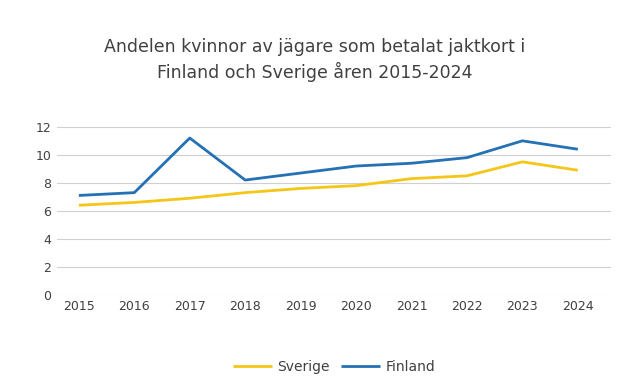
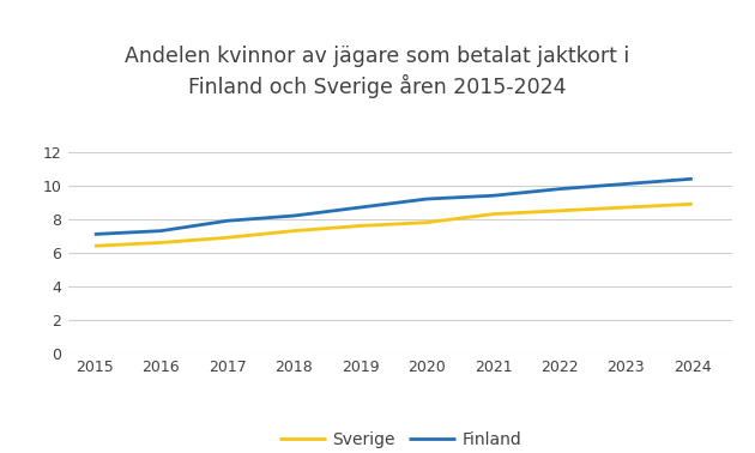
Finland/2017: 11.2 -> 7.9
Sverige/2023: 9.5 -> 8.7
Finland/2023: 11.0 -> 10.1
